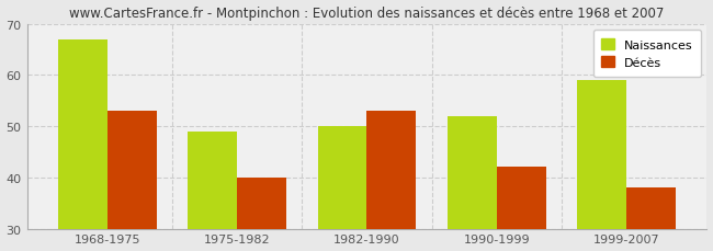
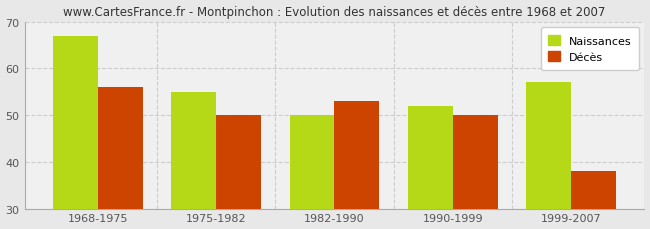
Décès/1968-1975: 53 -> 56
Naissances/1975-1982: 49 -> 55
Décès/1975-1982: 40 -> 50
Décès/1990-1999: 42 -> 50
Naissances/1999-2007: 59 -> 57
